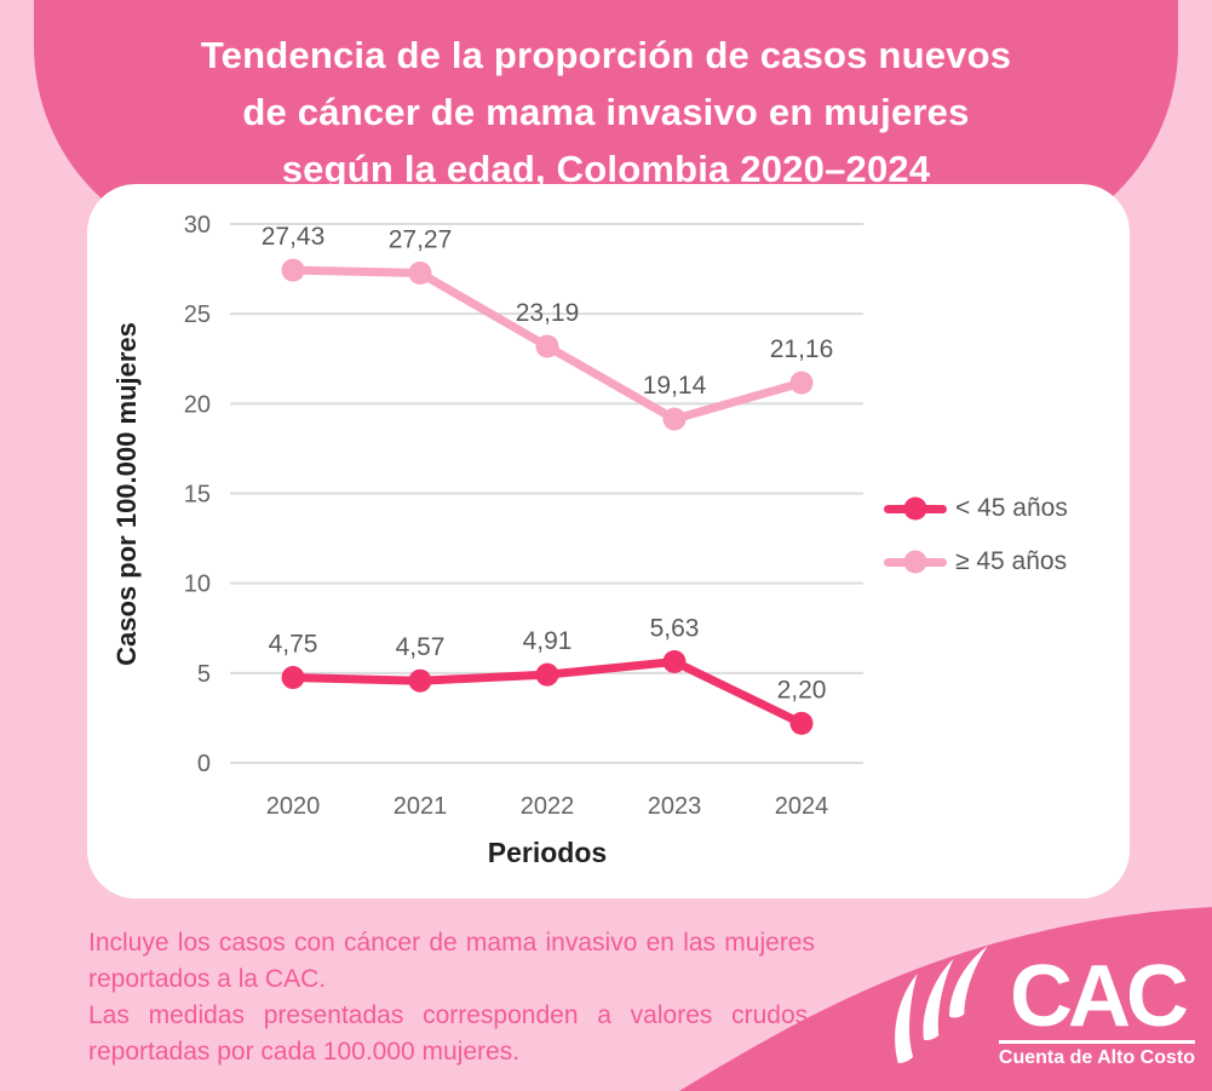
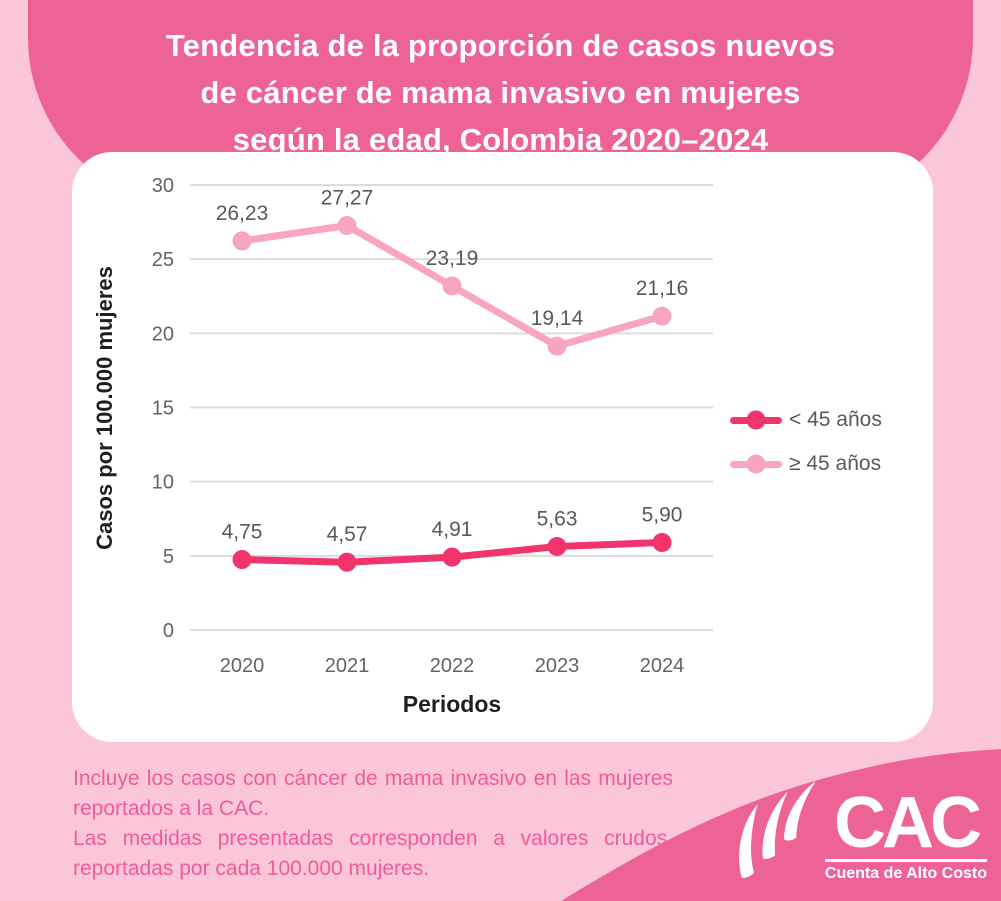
≥ 45 años/2020: 27,43 -> 26,23
< 45 años/2024: 2,20 -> 5,90
